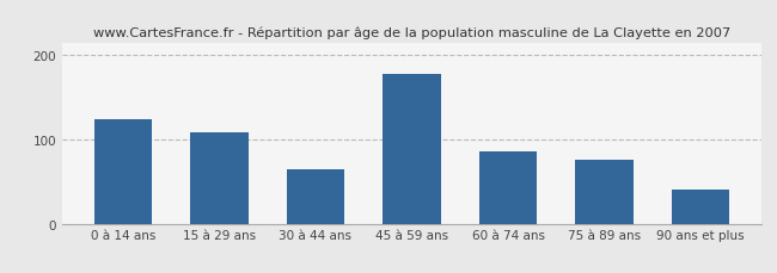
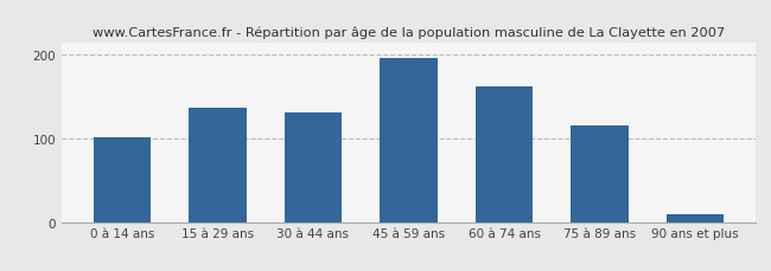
0 à 14 ans: 124 -> 102
15 à 29 ans: 108 -> 137
30 à 44 ans: 64 -> 131
45 à 59 ans: 178 -> 197
60 à 74 ans: 86 -> 163
75 à 89 ans: 76 -> 116
90 ans et plus: 40 -> 10
